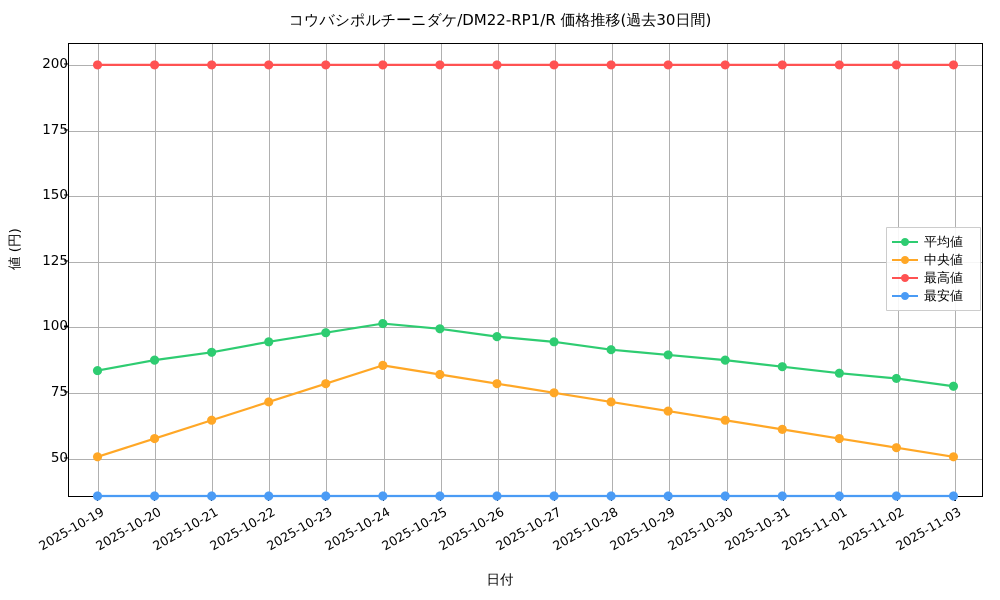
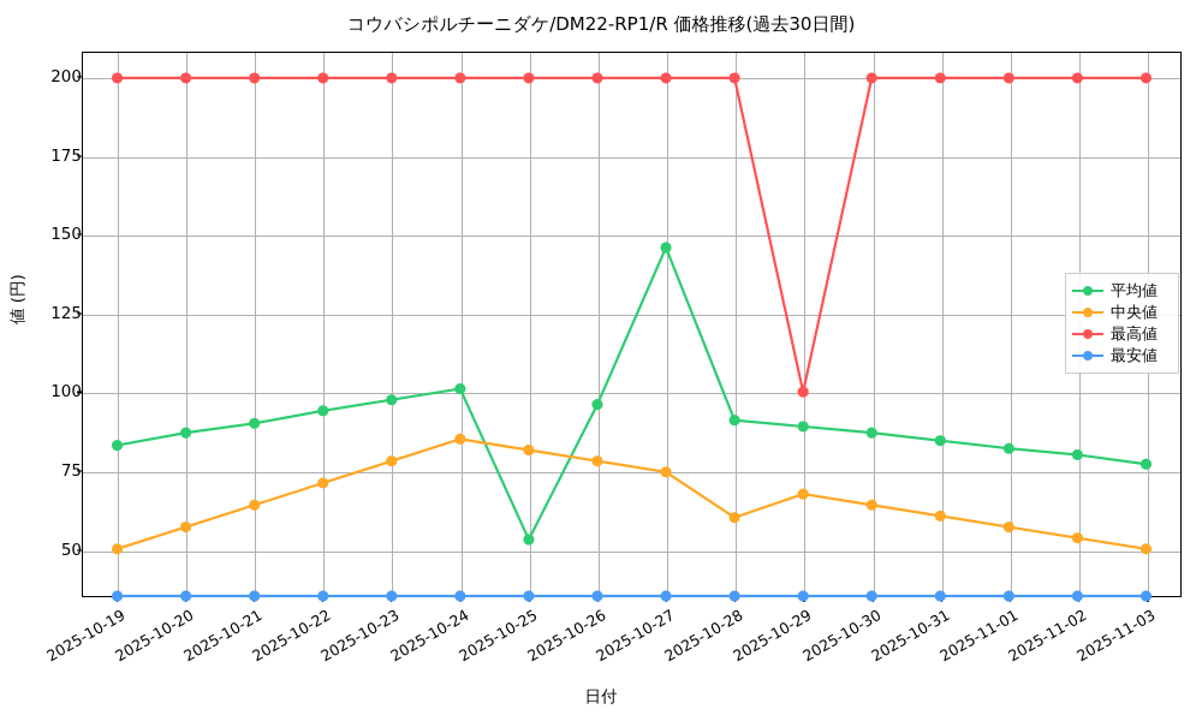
平均値/2025-10-25: 99 -> 53
平均値/2025-10-27: 94 -> 146
中央値/2025-10-28: 71 -> 60
最高値/2025-10-29: 200 -> 100
